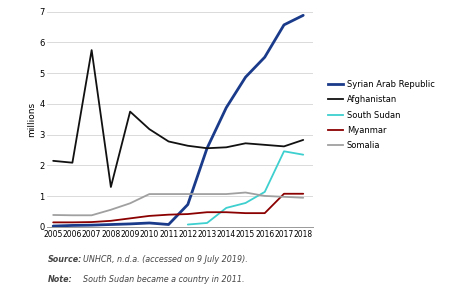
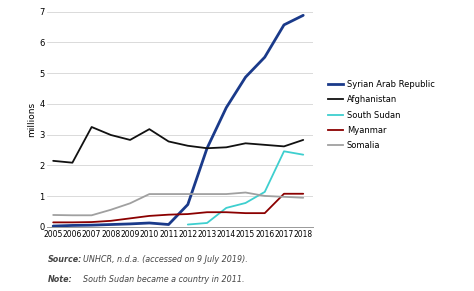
Afghanistan/2007: 5.75 -> 3.25
Afghanistan/2008: 1.30 -> 2.99
Afghanistan/2009: 3.75 -> 2.83
